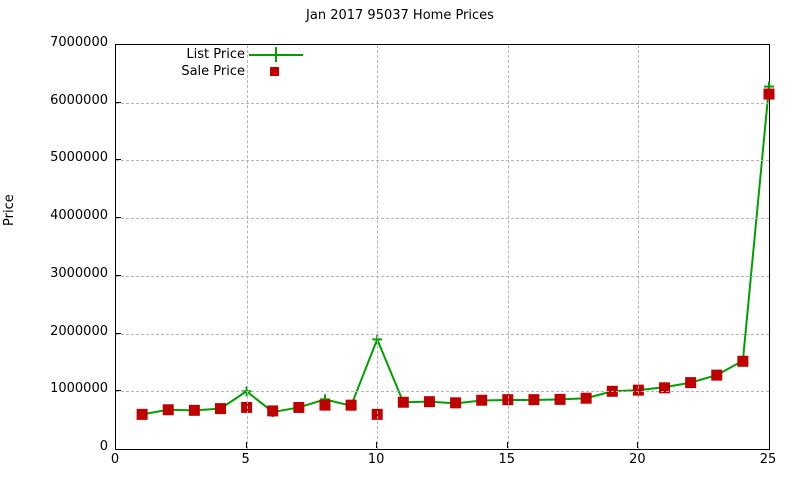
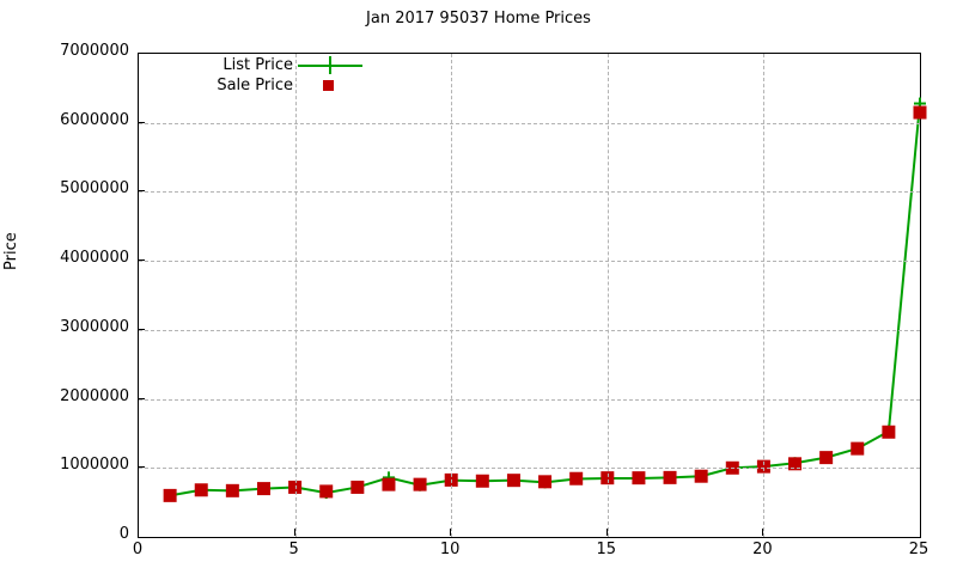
List Price/5: 1000000 -> 700000
List Price/10: 1900000 -> 800000
Sale Price/10: 600000 -> 800000
